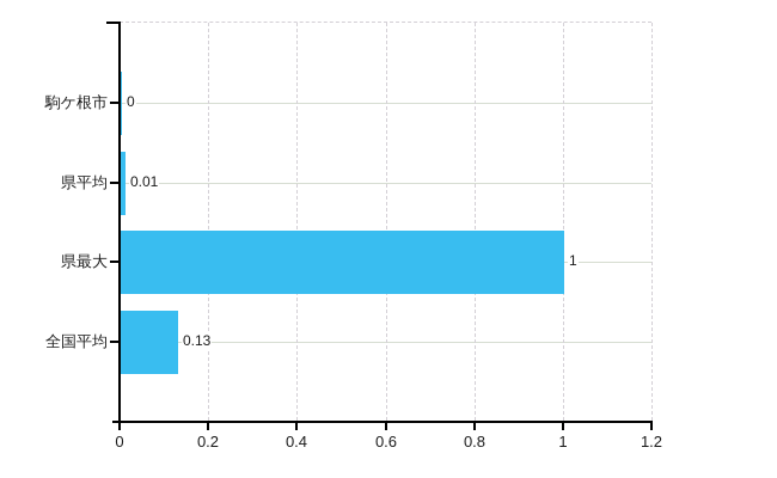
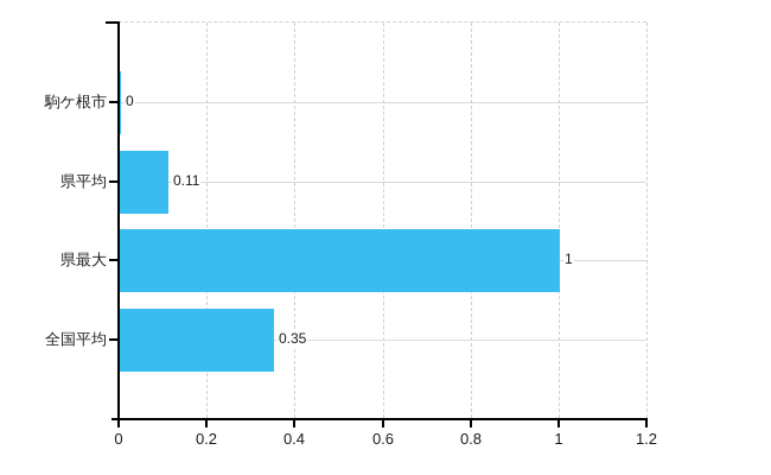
県平均: 0.01 -> 0.11
全国平均: 0.13 -> 0.35
